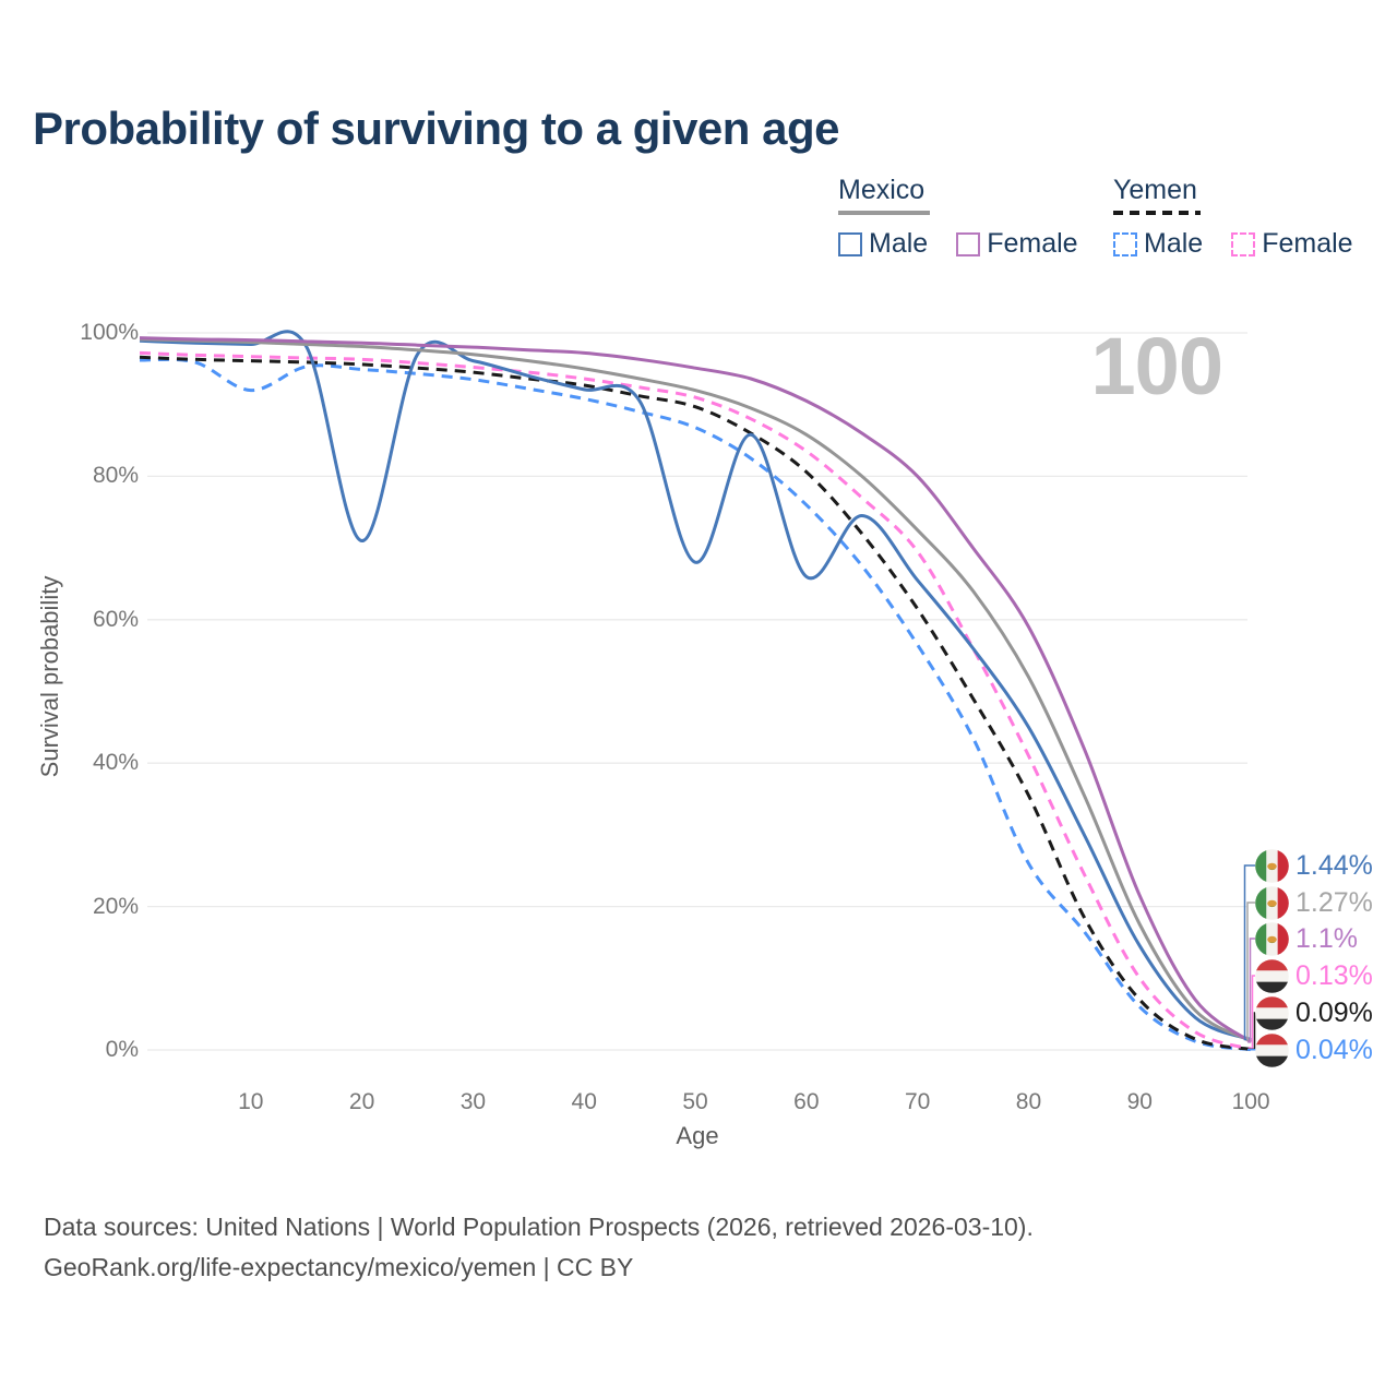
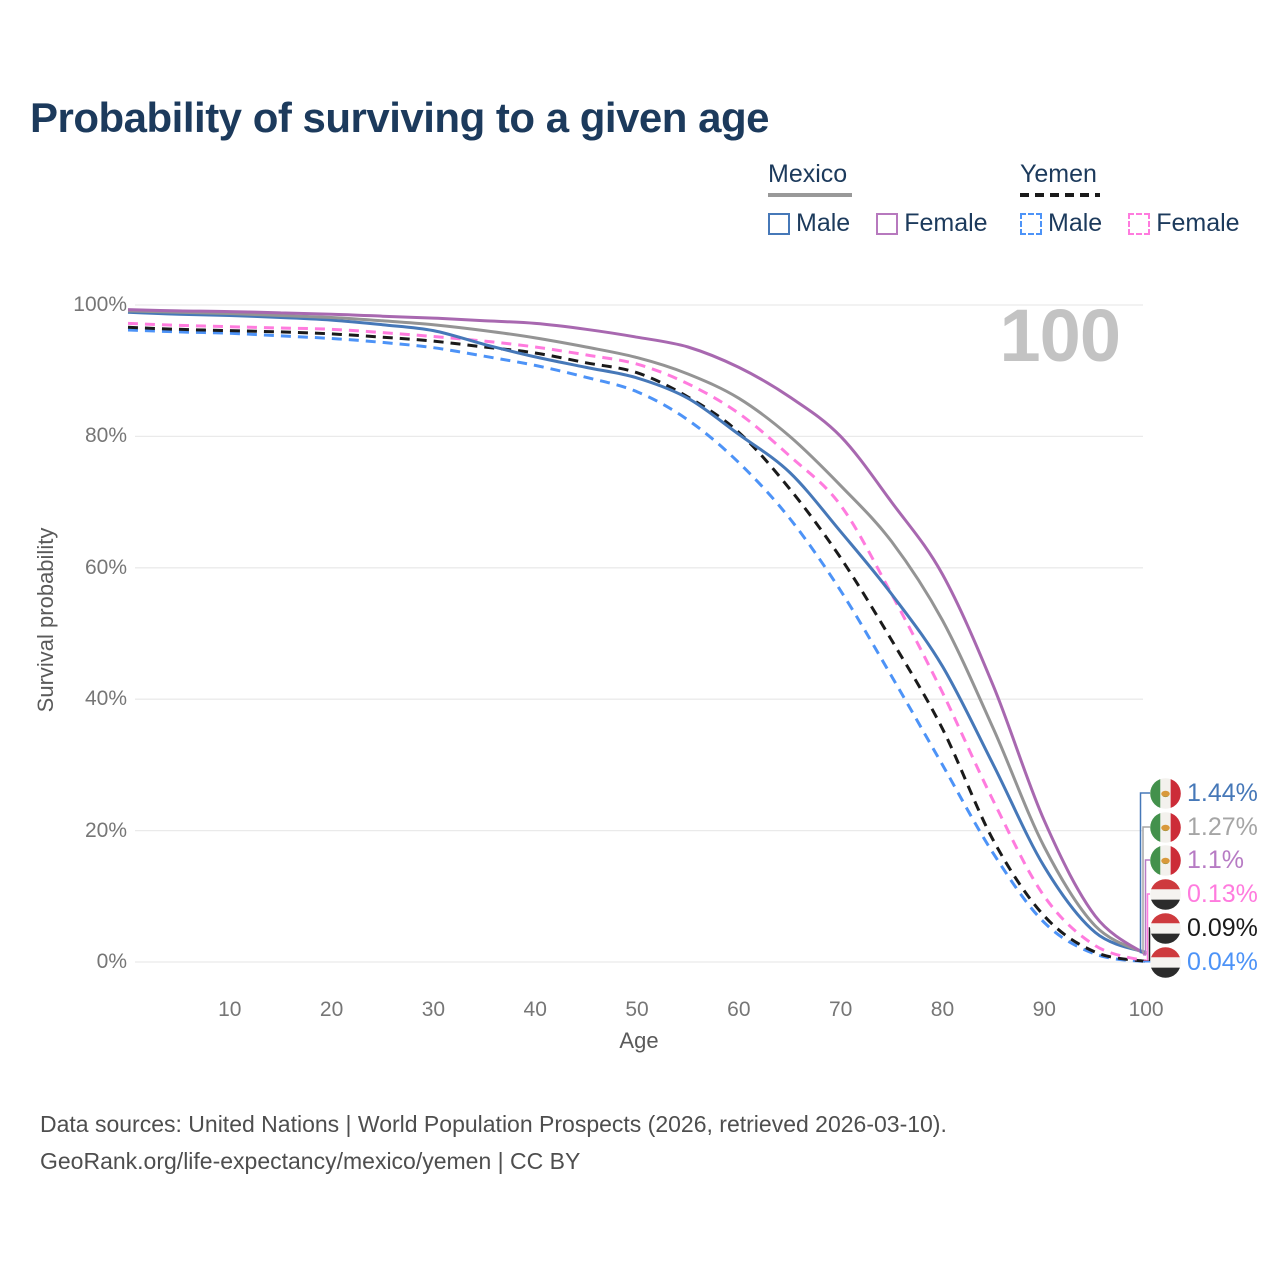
Yemen Male/10: 92% -> 96%
Mexico Male/20: 71% -> 98%
Mexico Male/50: 68% -> 89%
Mexico Male/60: 66% -> 80%
Yemen Male/80: 26% -> 30%
